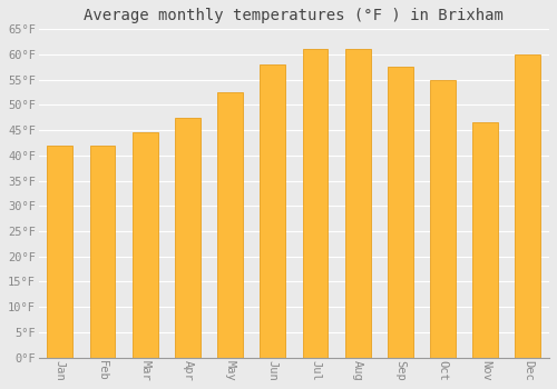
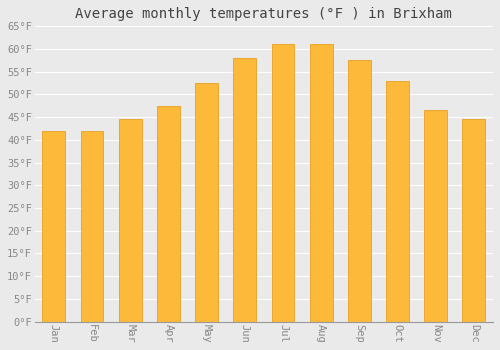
Oct: 55.0°F -> 53.0°F
Dec: 60.0°F -> 44.5°F
